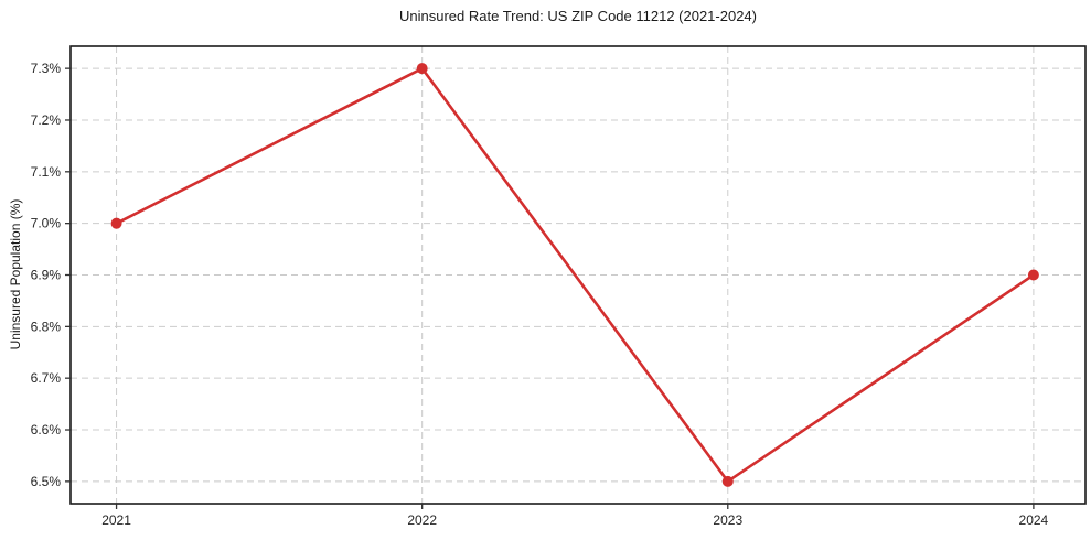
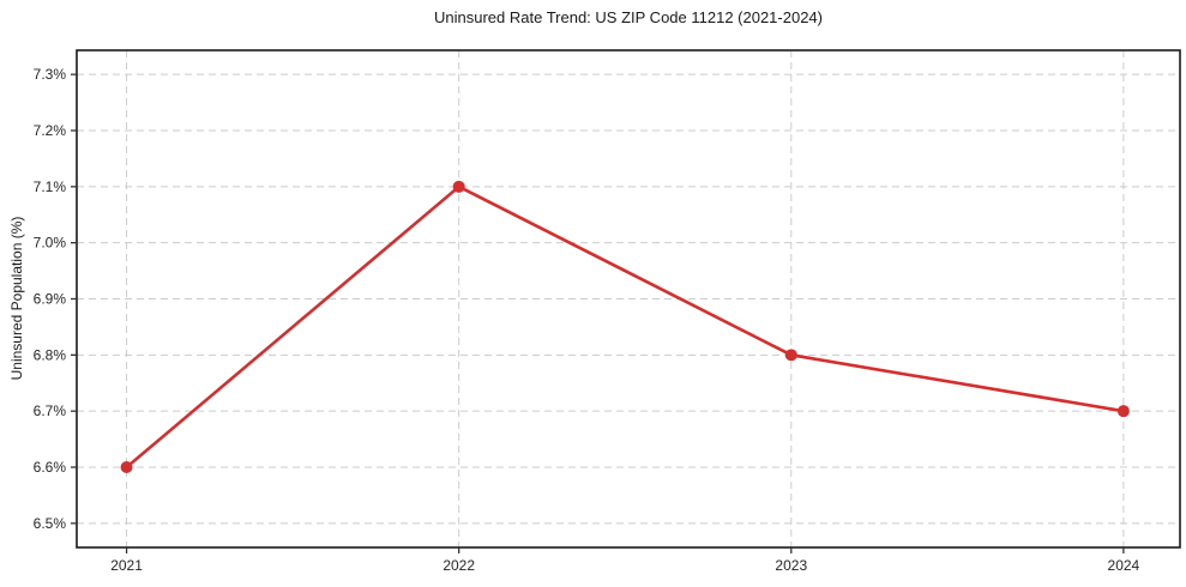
2021: 7.0% -> 6.6%
2022: 7.3% -> 7.1%
2023: 6.5% -> 6.8%
2024: 6.9% -> 6.7%
